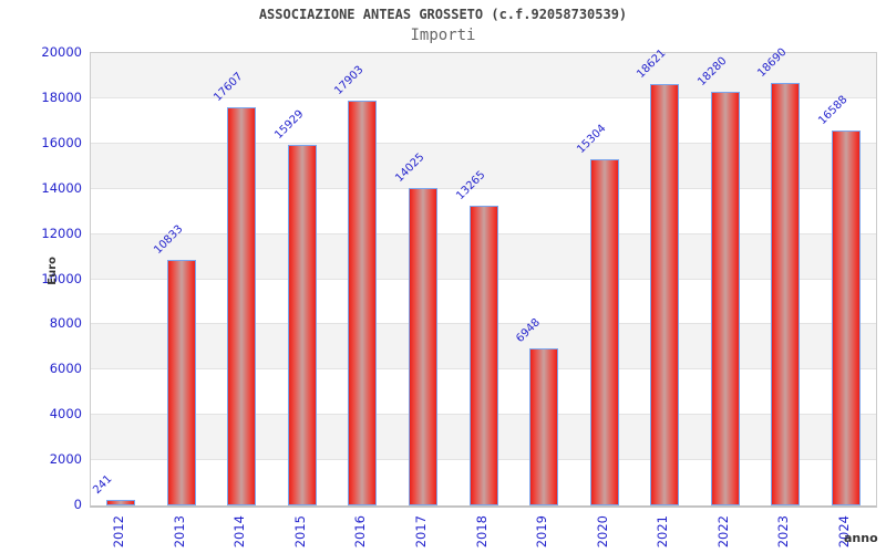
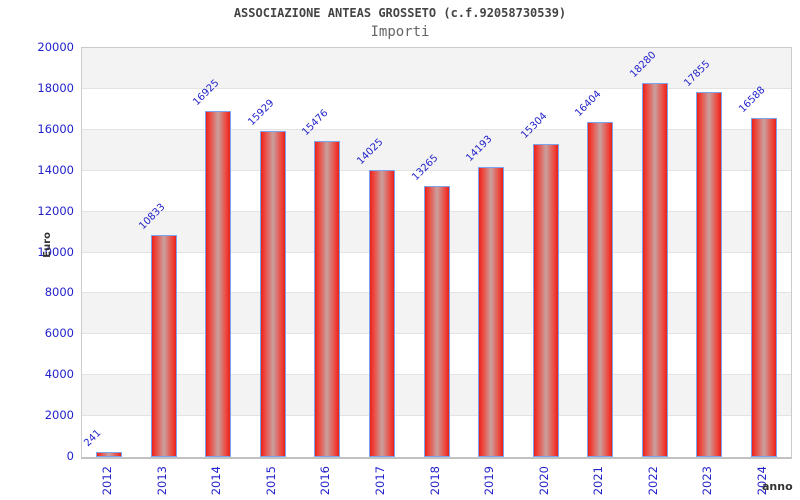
2014: 17607 -> 16925
2016: 17903 -> 15476
2019: 6948 -> 14193
2021: 18621 -> 16404
2023: 18690 -> 17855
